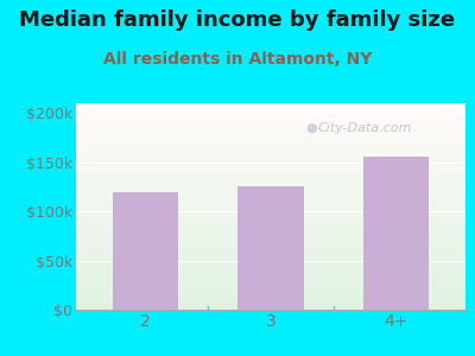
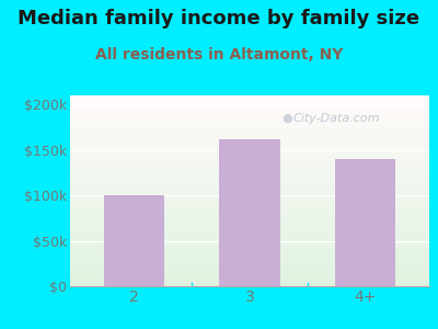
2: $120k -> $100k
3: $126k -> $162k
4+: $156k -> $140k
